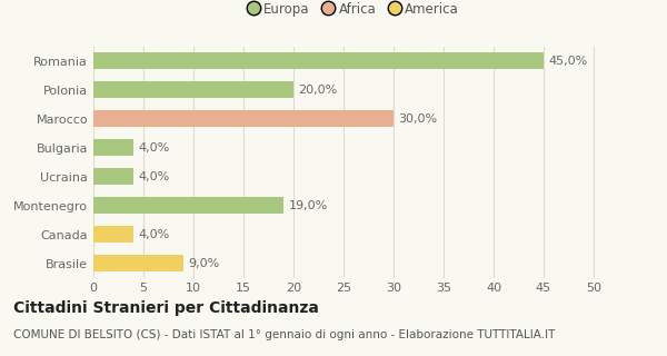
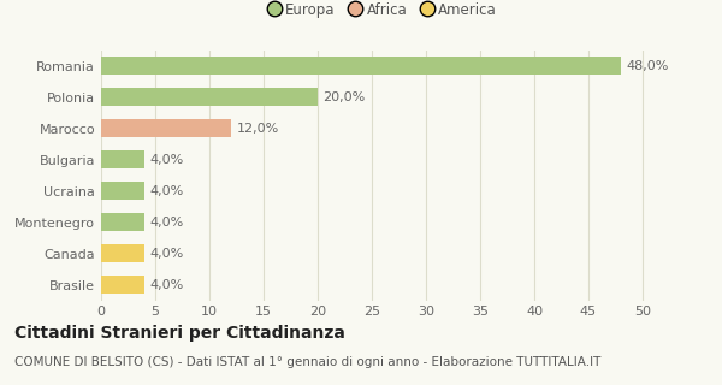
Romania: 45,0% -> 48,0%
Marocco: 30,0% -> 12,0%
Montenegro: 19,0% -> 4,0%
Brasile: 9,0% -> 4,0%
